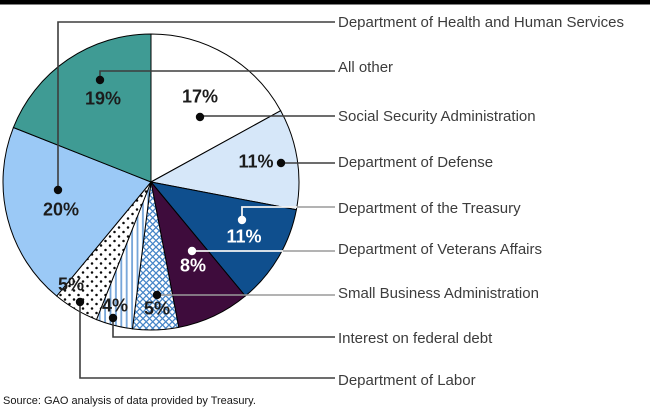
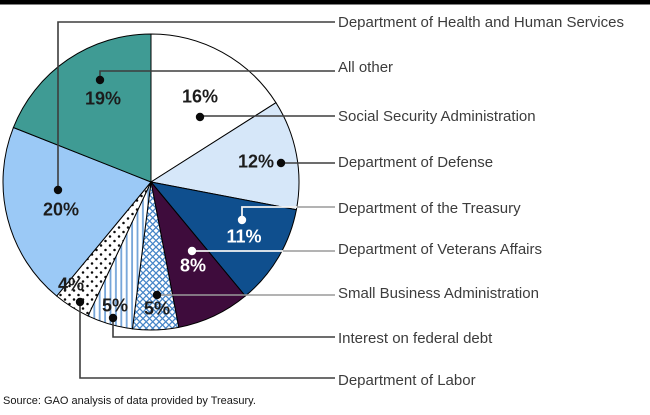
Social Security Administration: 17% -> 16%
Department of Defense: 11% -> 12%
Interest on federal debt: 4% -> 5%
Department of Labor: 5% -> 4%
